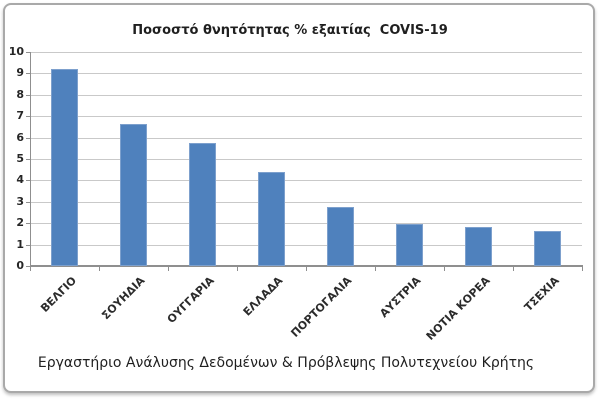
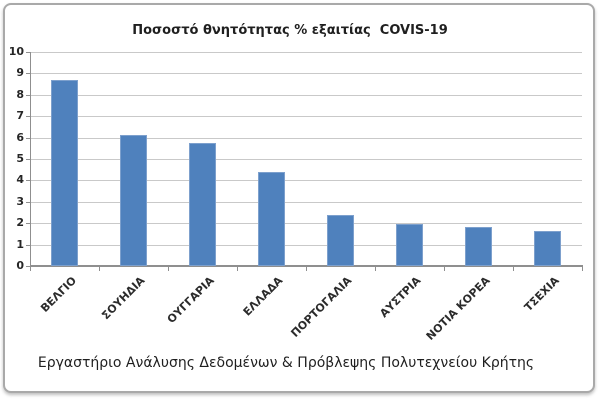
ΒΕΛΓΙΟ: 9.2 -> 8.7
ΣΟΥΗΔΙΑ: 6.7 -> 6.1
ΠΟΡΤΟΓΑΛΙΑ: 2.8 -> 2.4
